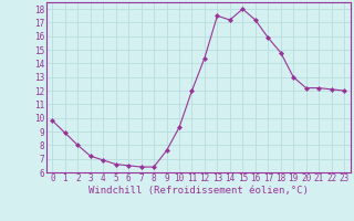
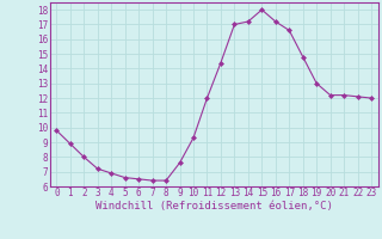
13: 17.5 -> 17.0
17: 15.9 -> 16.6
